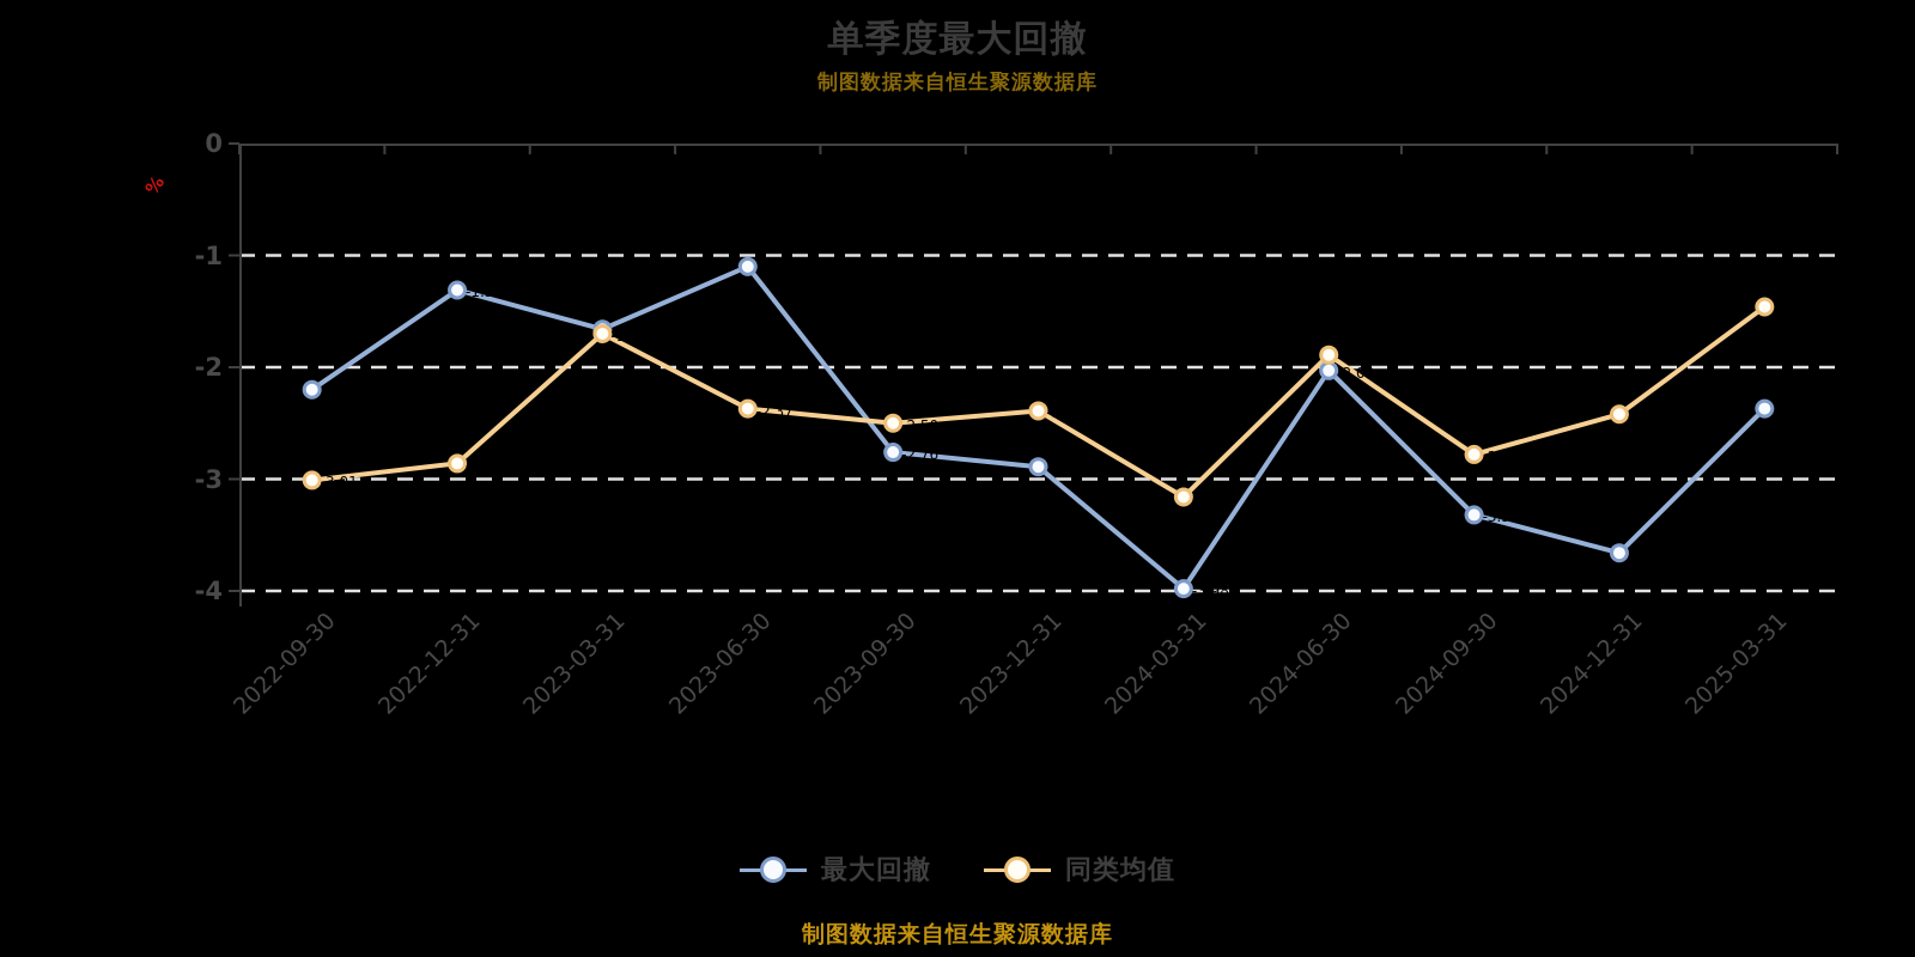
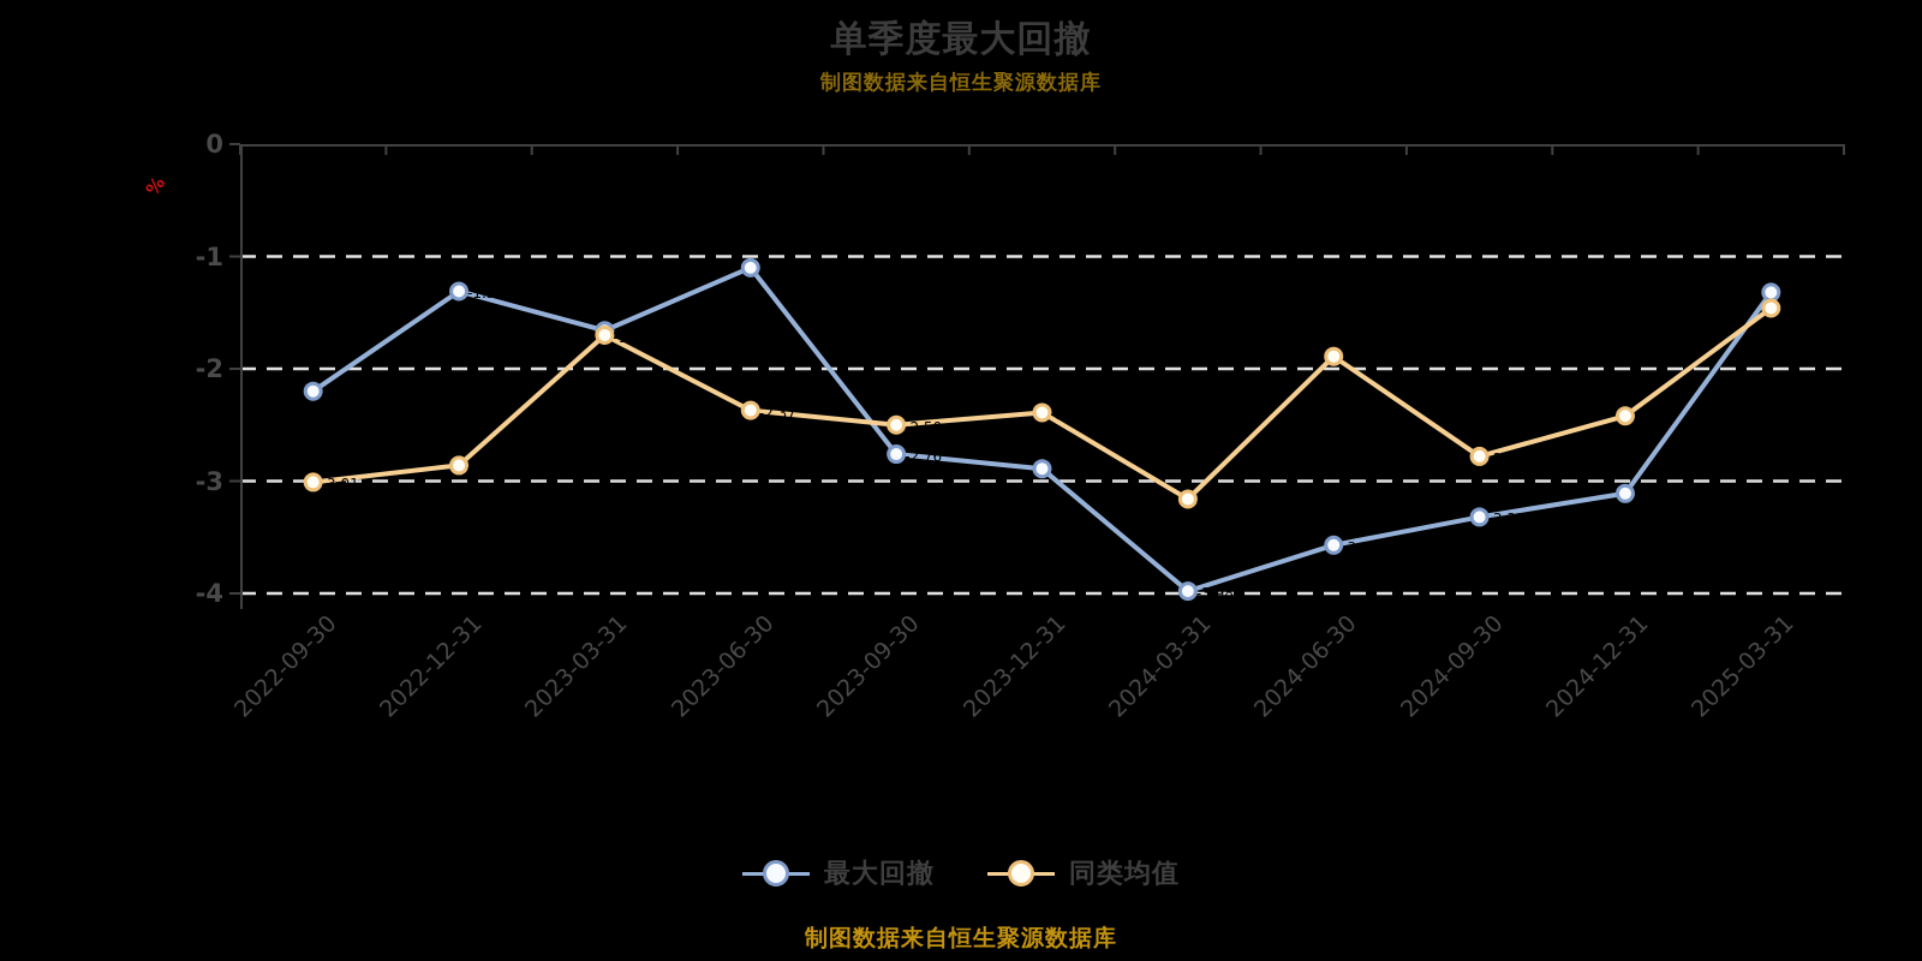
最大回撤/2024-06-30: -2.03 -> -3.57
最大回撤/2024-12-31: -3.66 -> -3.11
最大回撤/2025-03-31: -2.37 -> -1.32
